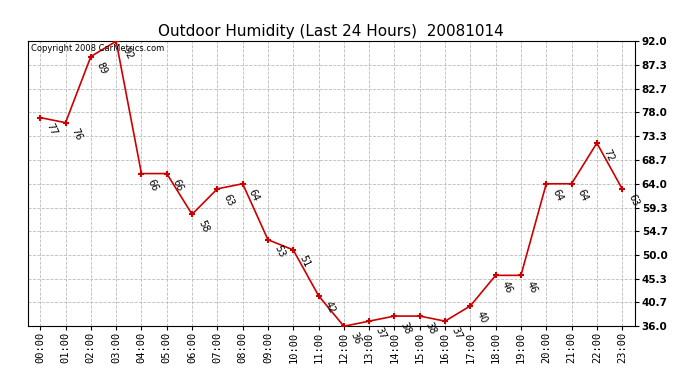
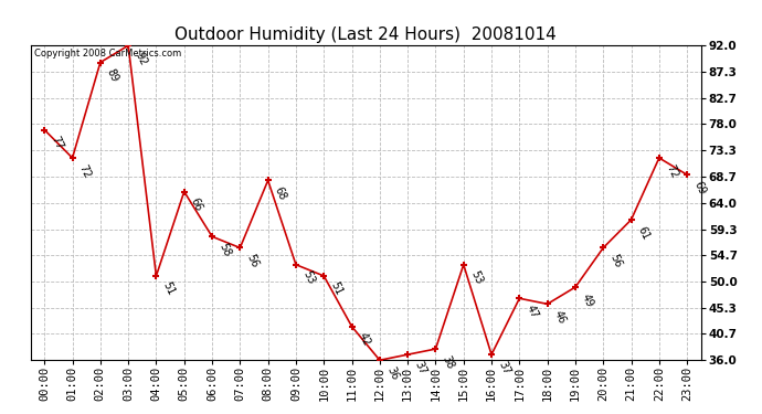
01:00: 76 -> 72
04:00: 66 -> 51
07:00: 63 -> 56
08:00: 64 -> 68
15:00: 38 -> 53
17:00: 40 -> 47
19:00: 46 -> 49
20:00: 64 -> 56
21:00: 64 -> 61
23:00: 63 -> 69
